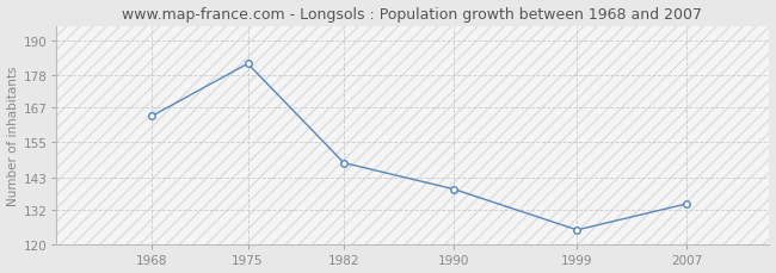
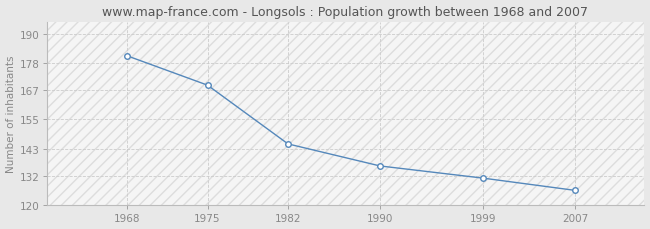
1968: 164 -> 181
1975: 182 -> 169
1982: 148 -> 145
1990: 139 -> 136
1999: 125 -> 131
2007: 134 -> 126
